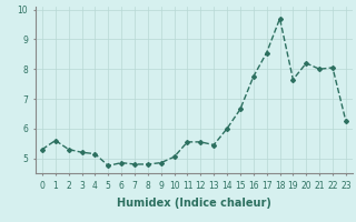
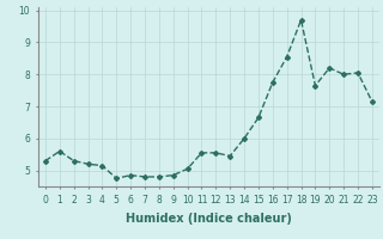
23: 6.25 -> 7.15
